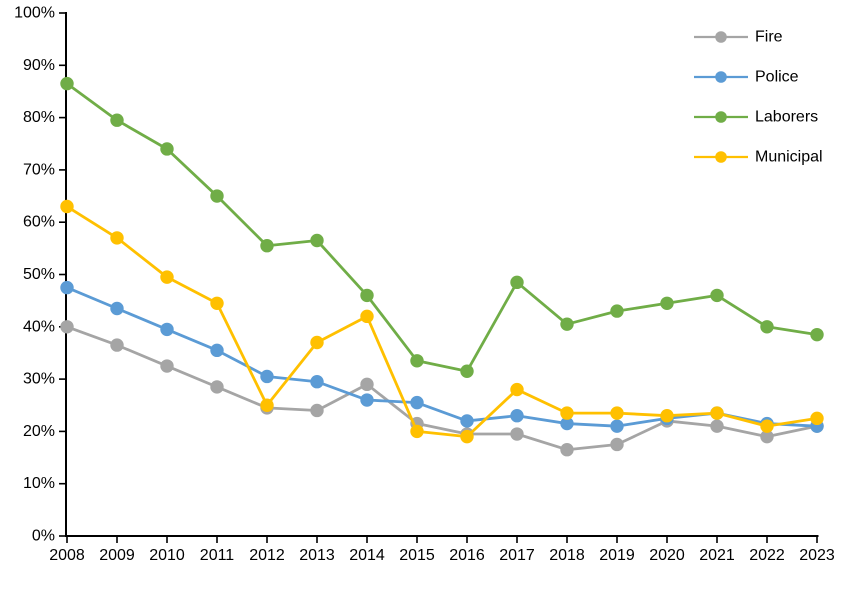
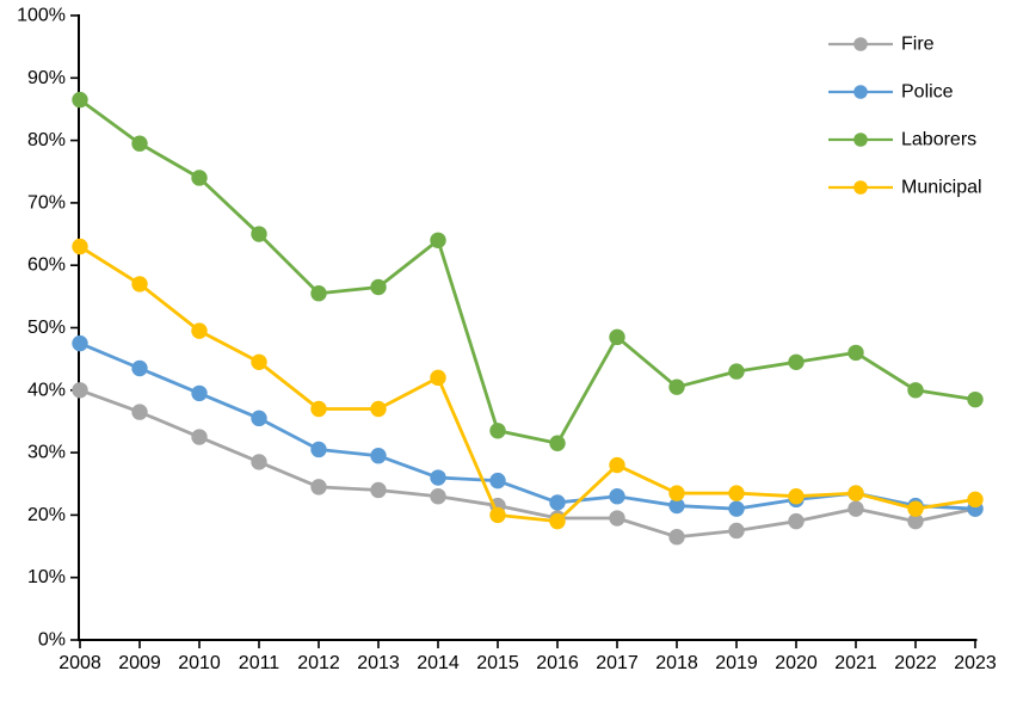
Municipal/2012: 25% -> 37%
Fire/2014: 29% -> 23%
Laborers/2014: 46% -> 64%
Fire/2020: 22% -> 19%
